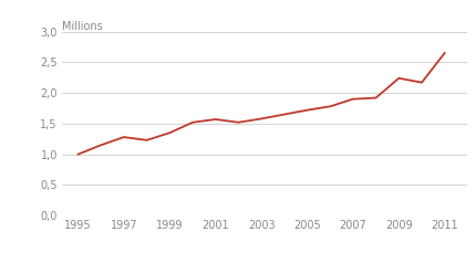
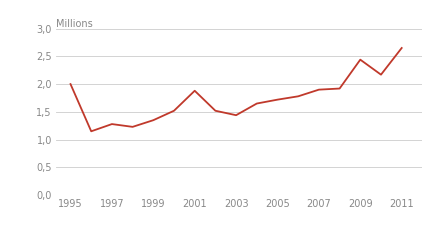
1995: 1,00 -> 2,00
2001: 1,57 -> 1,88
2003: 1,58 -> 1,44
2009: 2,24 -> 2,44
